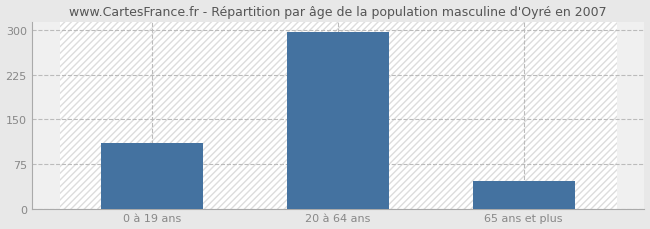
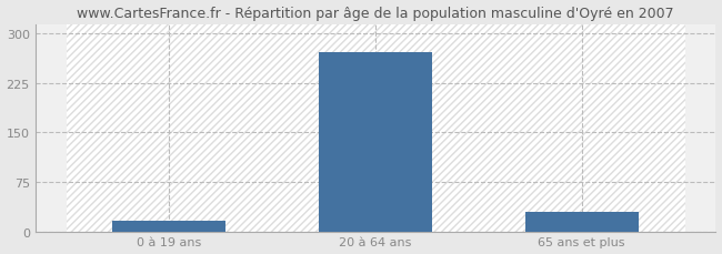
0 à 19 ans: 110 -> 16
20 à 64 ans: 297 -> 272
65 ans et plus: 47 -> 30
